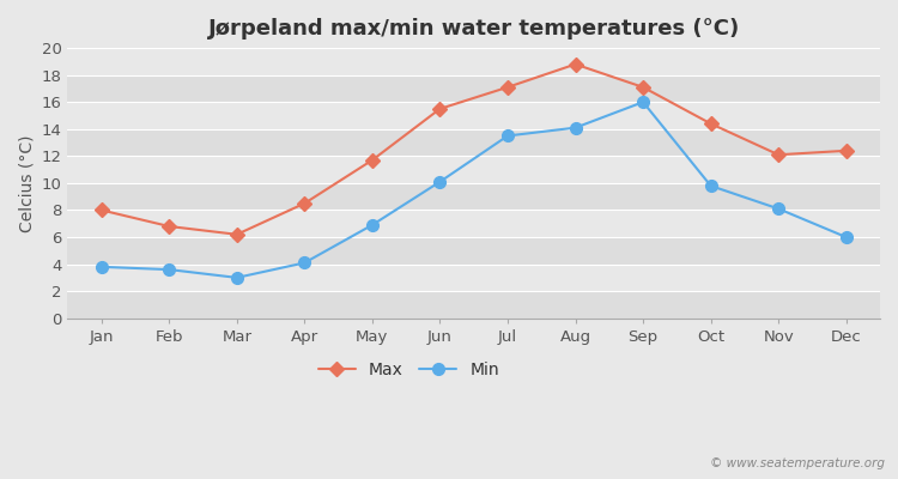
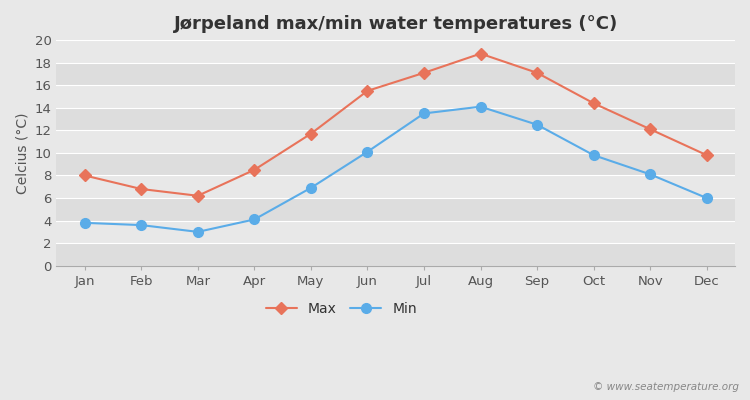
Min/Sep: 16.0 -> 12.5
Max/Dec: 12.4 -> 9.8
